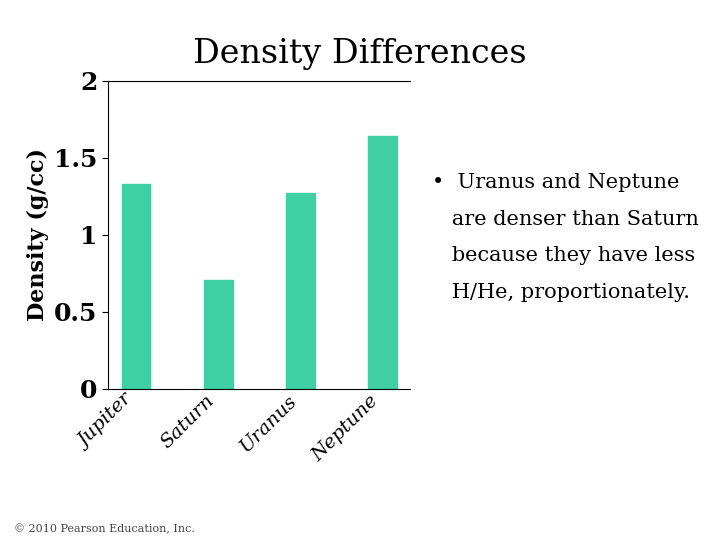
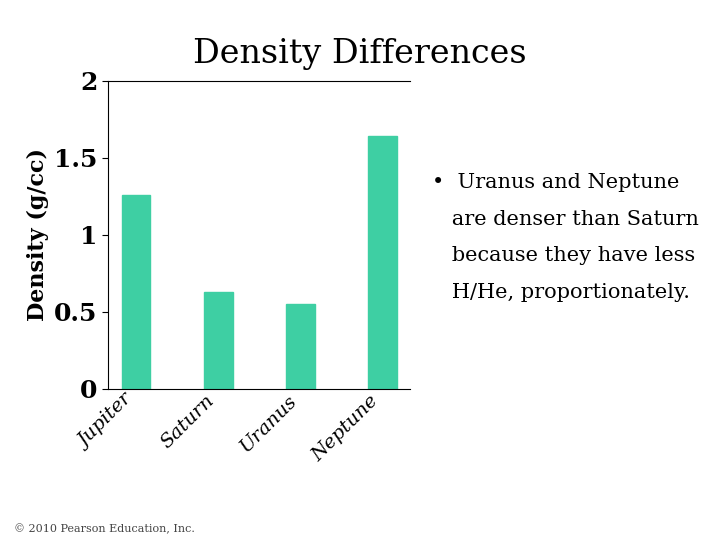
Jupiter: 1.33 -> 1.26
Saturn: 0.71 -> 0.63
Uranus: 1.27 -> 0.55
